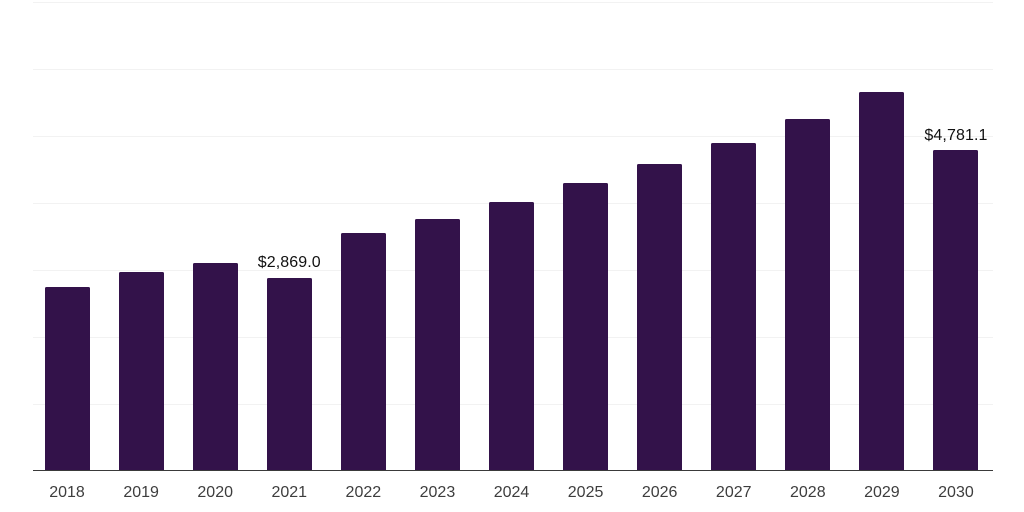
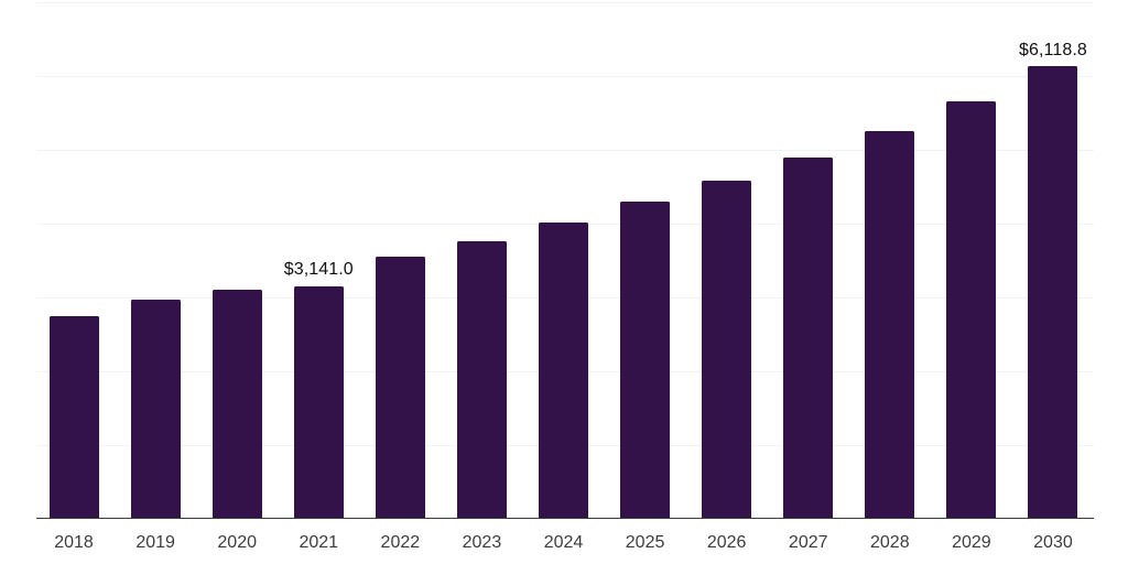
2021: $2,869.0 -> $3,141.0
2030: $4,781.1 -> $6,118.8
